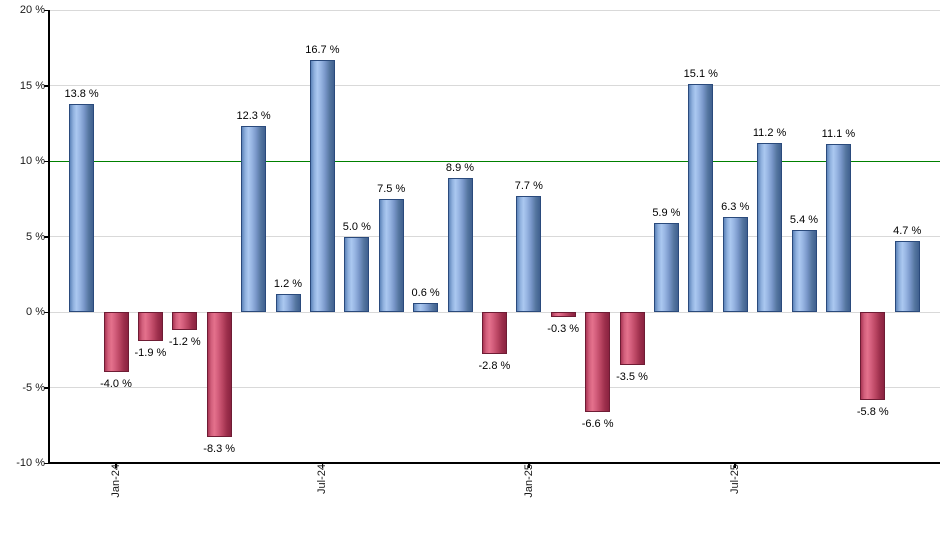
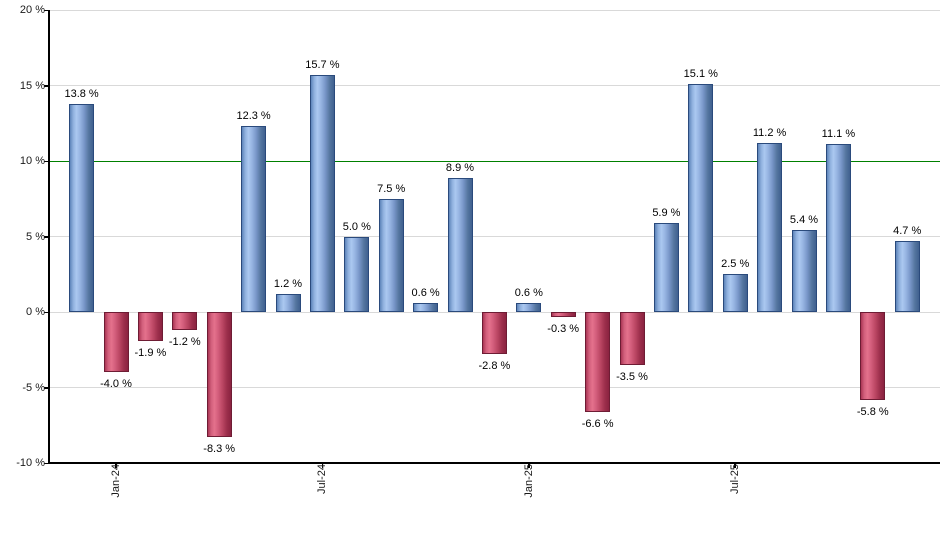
Jul-24: 16.7 -> 15.7
Jan-25: 7.7 -> 0.6
Jul-25: 6.3 -> 2.5
